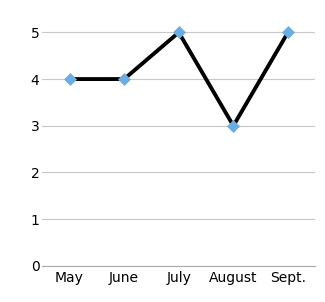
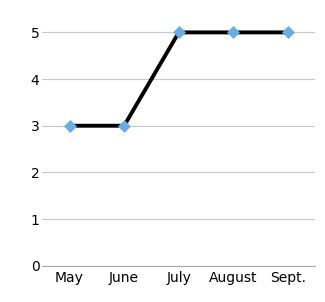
May: 4 -> 3
June: 4 -> 3
August: 3 -> 5
